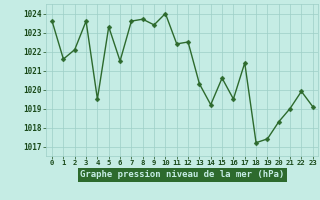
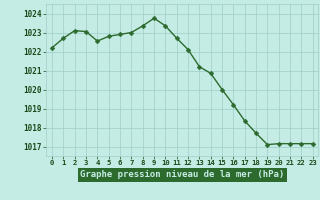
0: 1023.6 -> 1022.2
1: 1021.6 -> 1022.7
2: 1022.1 -> 1023.1
3: 1023.6 -> 1023.0
4: 1019.5 -> 1022.5
5: 1023.3 -> 1022.8
6: 1021.5 -> 1022.9
7: 1023.6 -> 1023.0
8: 1023.7 -> 1023.4
9: 1023.4 -> 1023.8
10: 1024.0 -> 1023.4
11: 1022.4 -> 1022.7
12: 1022.5 -> 1022.1
13: 1020.3 -> 1021.2
14: 1019.2 -> 1020.9
15: 1020.6 -> 1020.0
16: 1019.5 -> 1019.2
17: 1021.4 -> 1018.4
18: 1017.2 -> 1017.7
19: 1017.4 -> 1017.1
20: 1018.3 -> 1017.1
21: 1019.0 -> 1017.1
22: 1019.9 -> 1017.1
23: 1019.1 -> 1017.1
